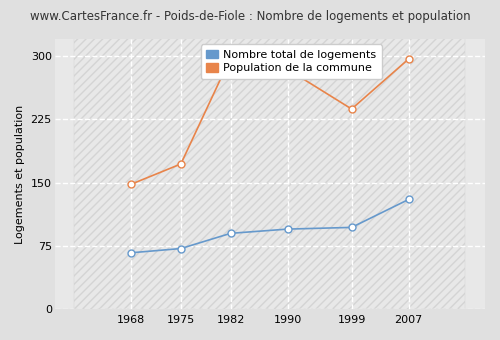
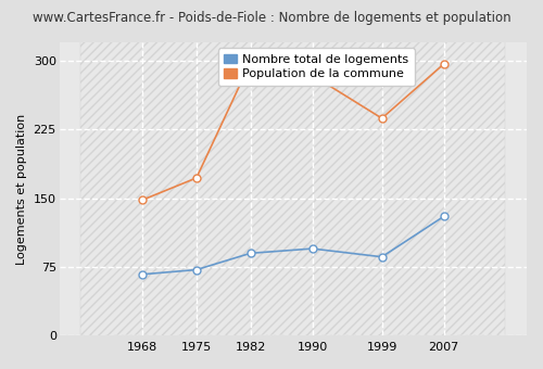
Nombre total de logements/1999: 97 -> 86
